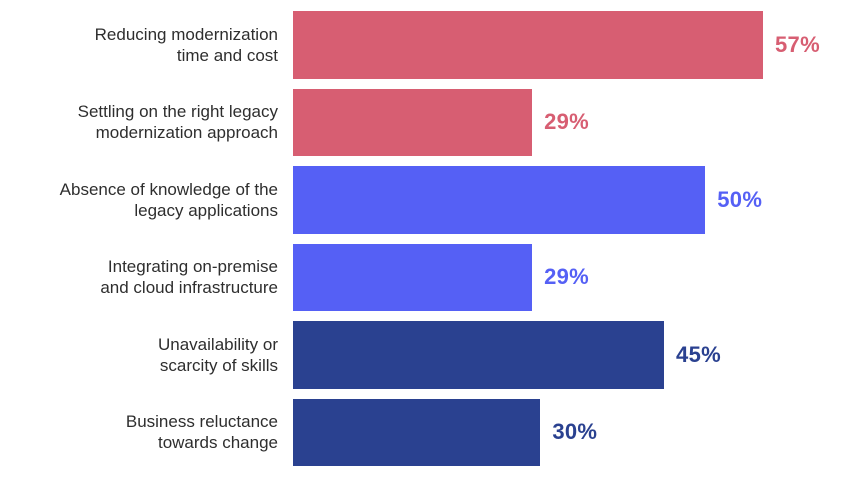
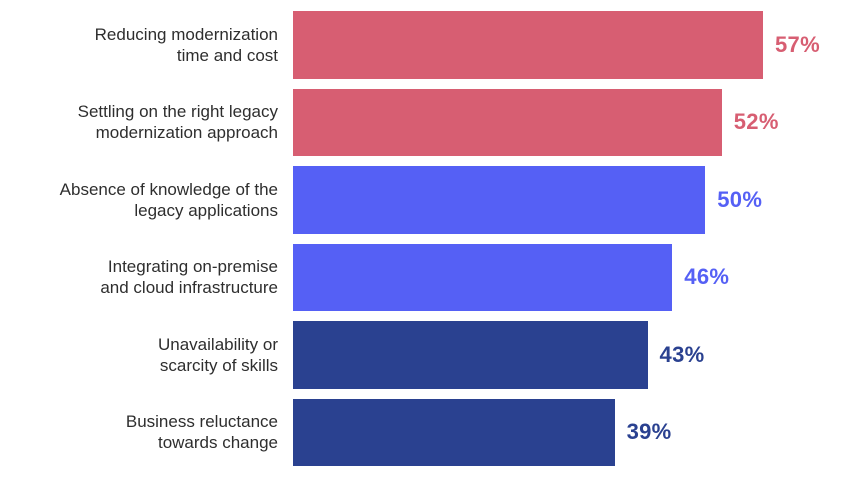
Settling on the right legacy modernization approach: 29% -> 52%
Integrating on-premise and cloud infrastructure: 29% -> 46%
Unavailability or scarcity of skills: 45% -> 43%
Business reluctance towards change: 30% -> 39%
